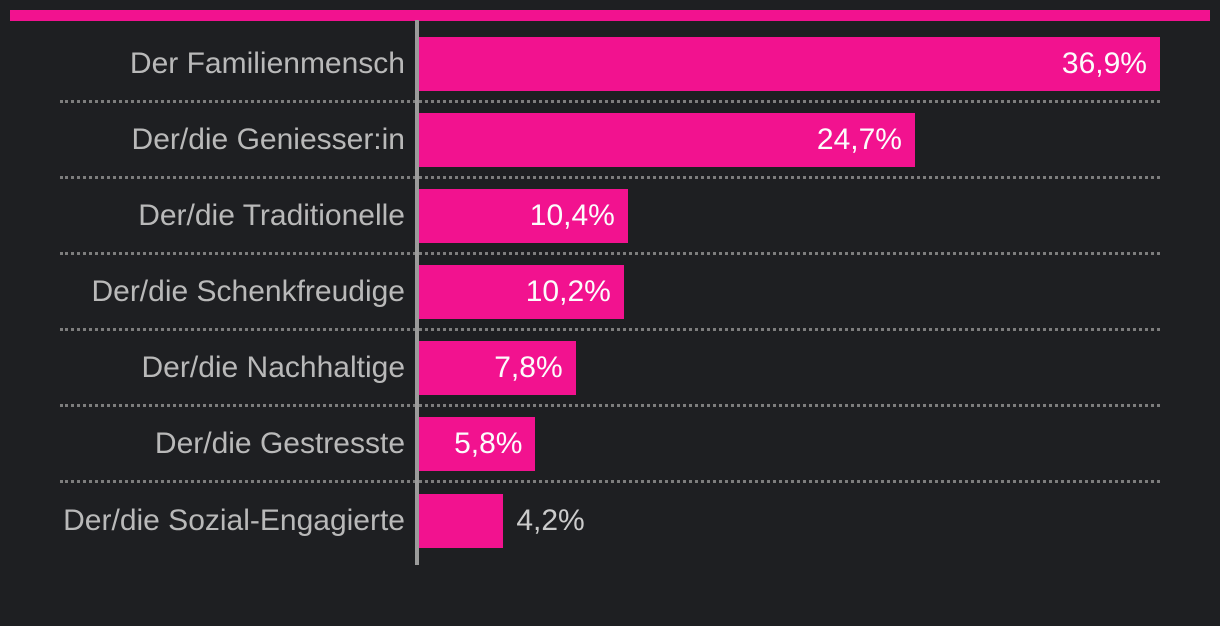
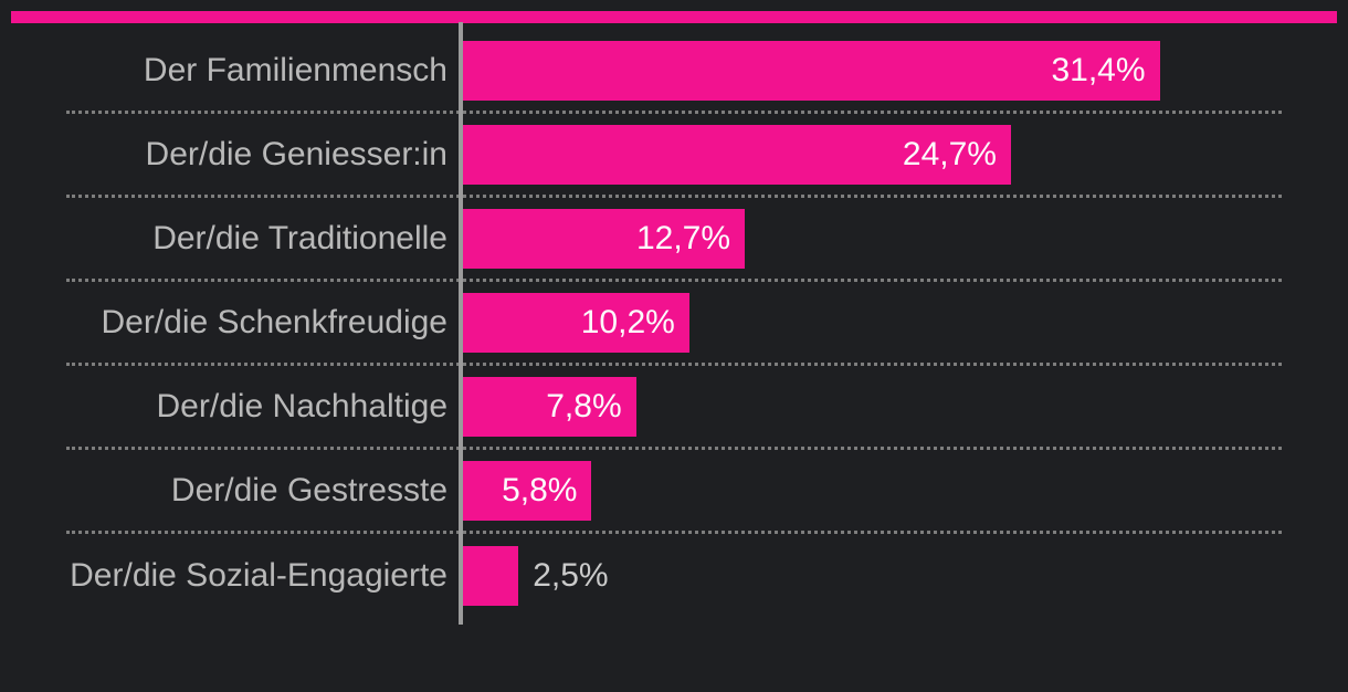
Der Familienmensch: 36,9% -> 31,4%
Der/die Traditionelle: 10,4% -> 12,7%
Der/die Sozial-Engagierte: 4,2% -> 2,5%
